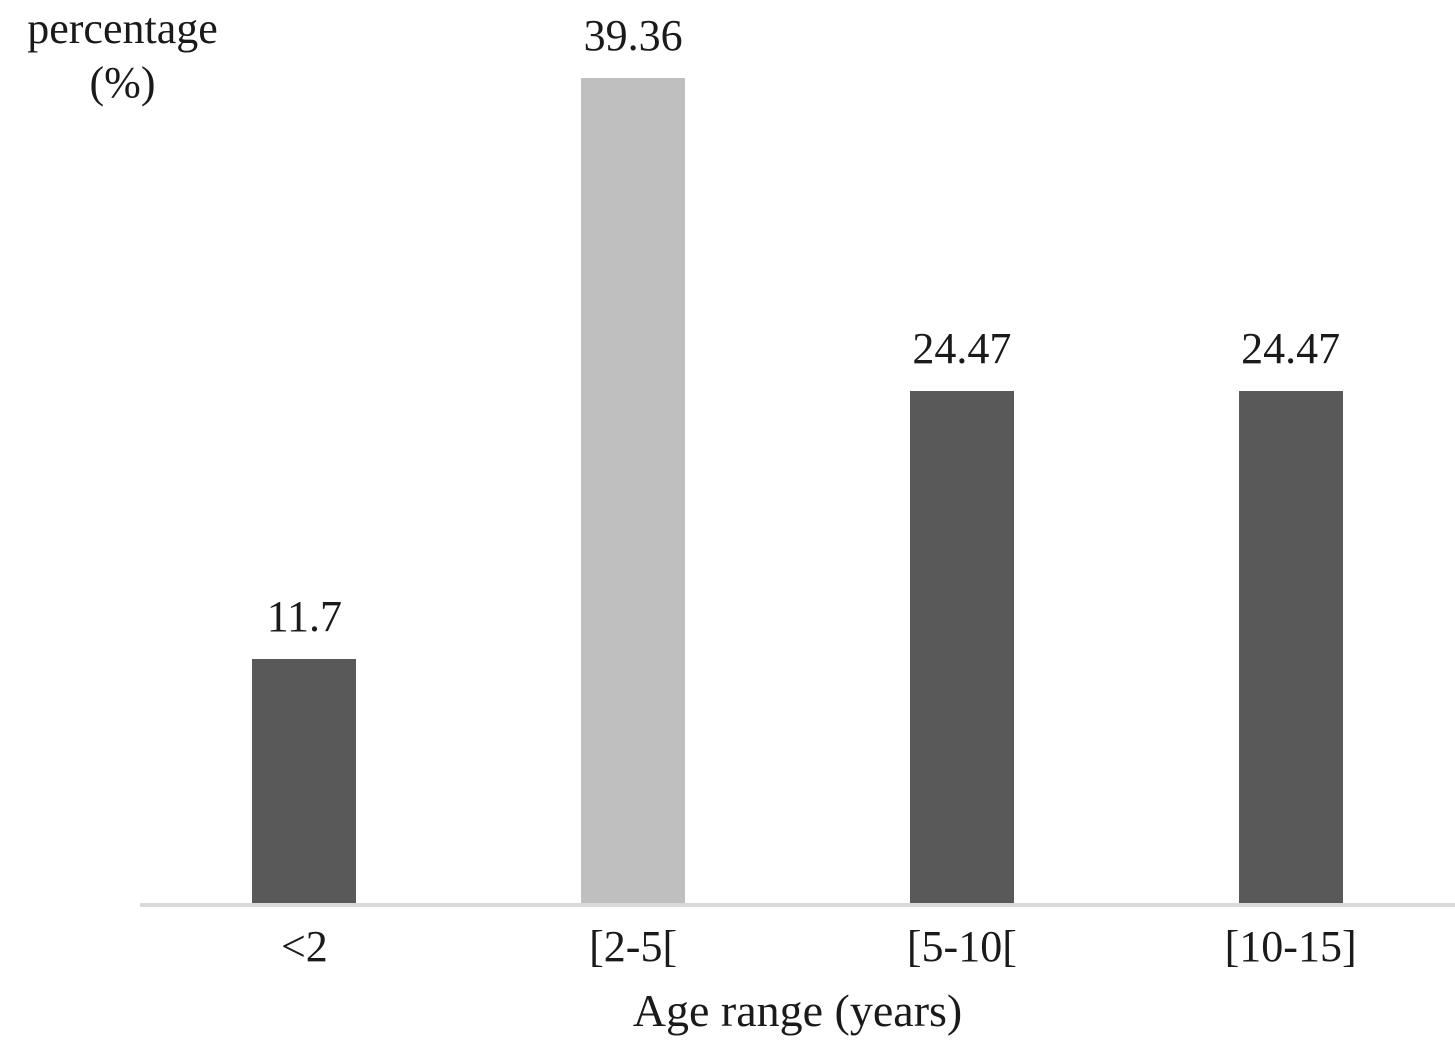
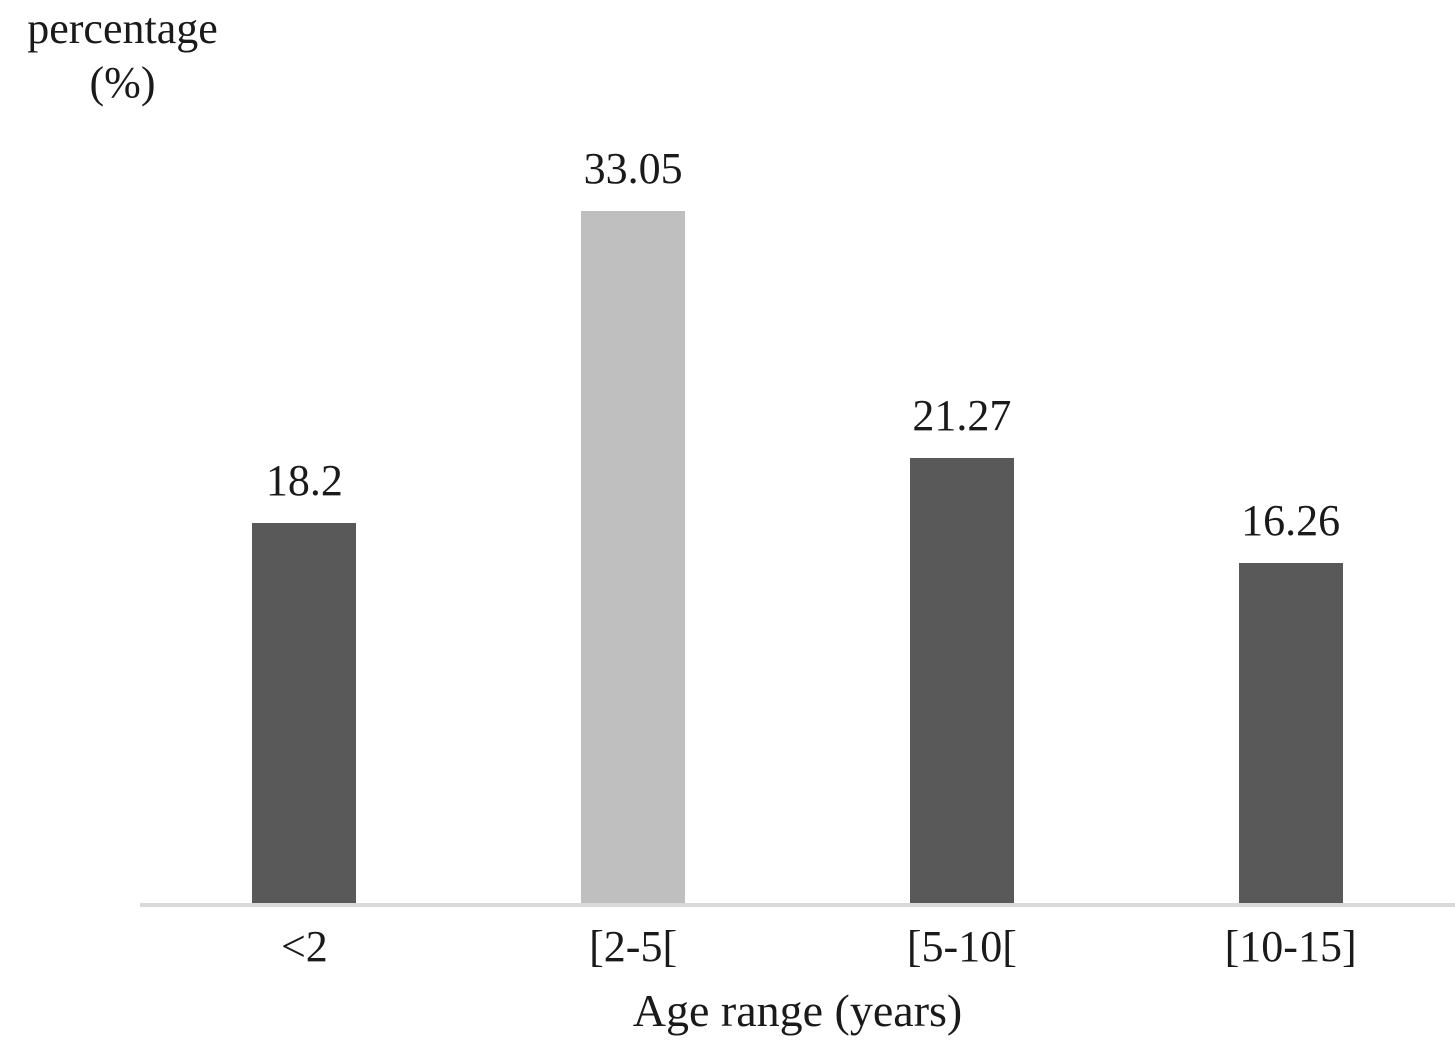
<2: 11.7 -> 18.2
[2-5[: 39.36 -> 33.05
[5-10[: 24.47 -> 21.27
[10-15]: 24.47 -> 16.26
